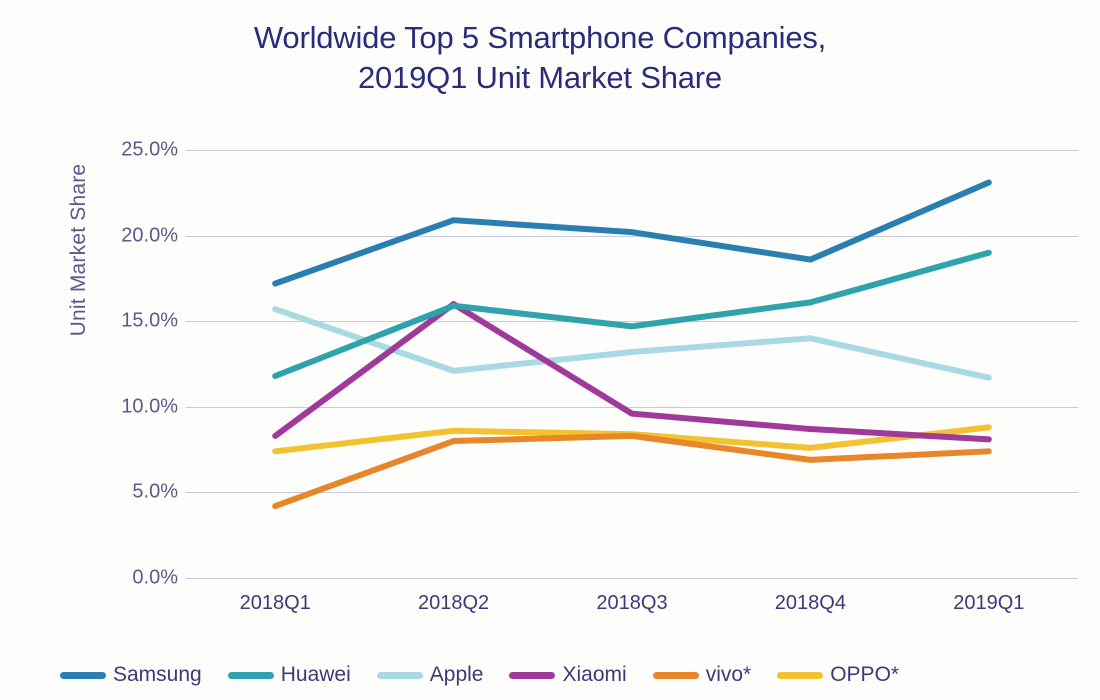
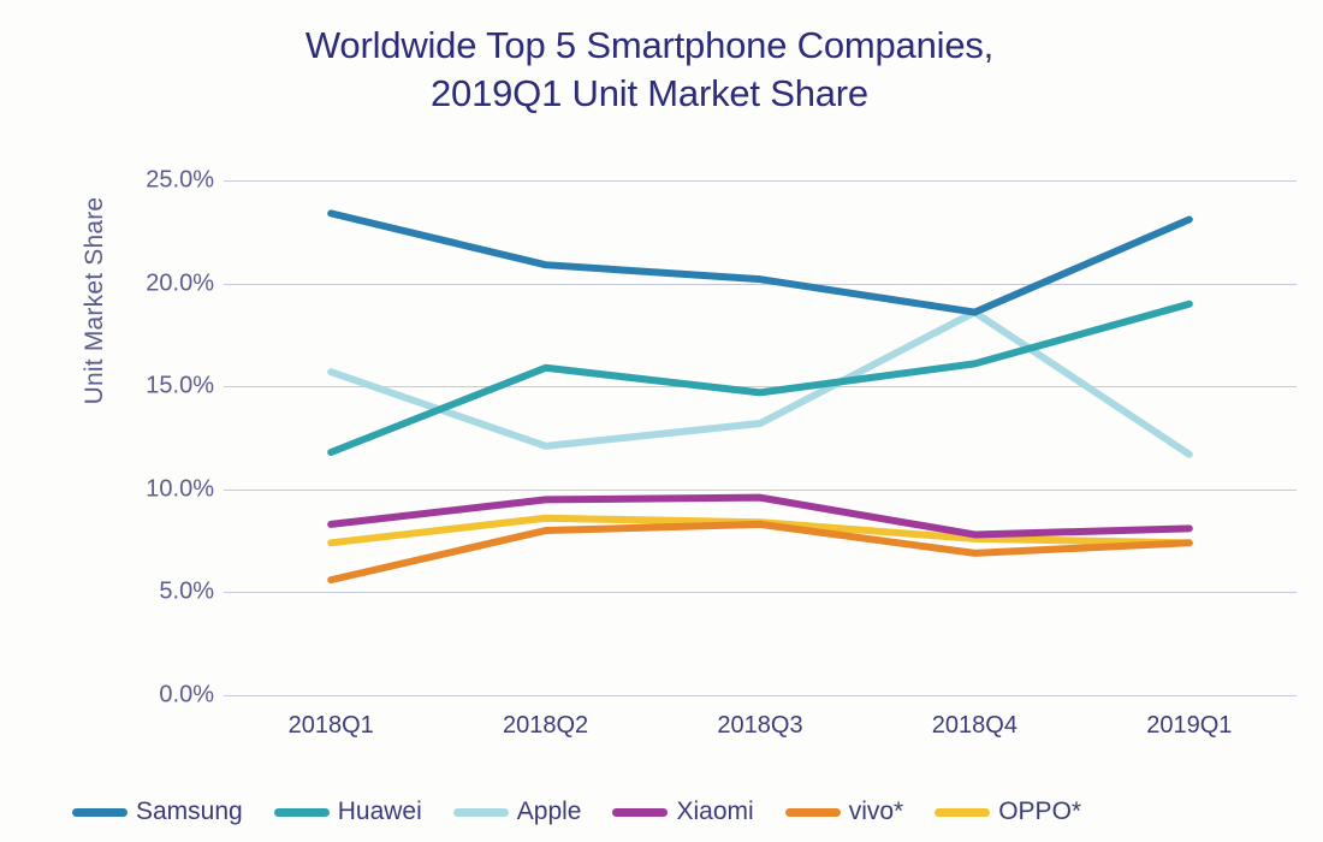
Samsung/2018Q1: 17.2% -> 23.4%
vivo*/2018Q1: 4.2% -> 5.6%
Xiaomi/2018Q2: 16.0% -> 9.5%
Apple/2018Q4: 14.0% -> 18.6%
Xiaomi/2018Q4: 8.7% -> 7.8%
OPPO*/2019Q1: 8.8% -> 7.4%
